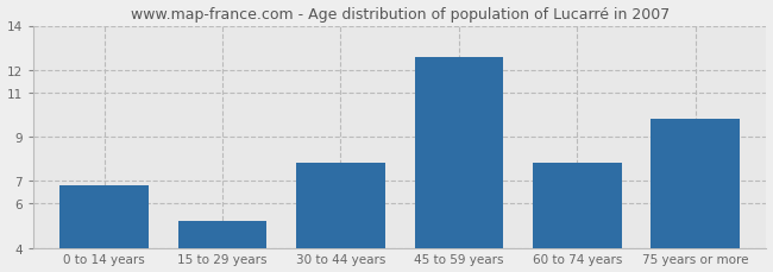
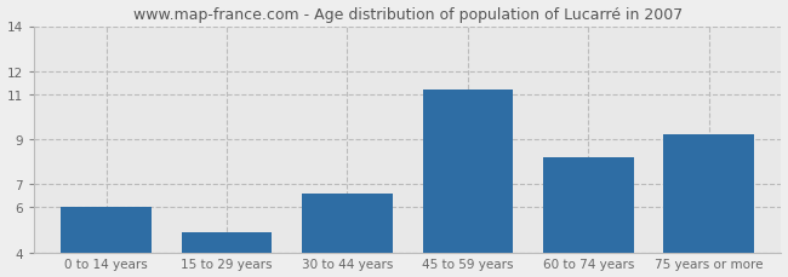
0 to 14 years: 6.8 -> 6.0
15 to 29 years: 5.2 -> 4.9
30 to 44 years: 7.8 -> 6.6
45 to 59 years: 12.6 -> 11.2
60 to 74 years: 7.8 -> 8.2
75 years or more: 9.8 -> 9.2
